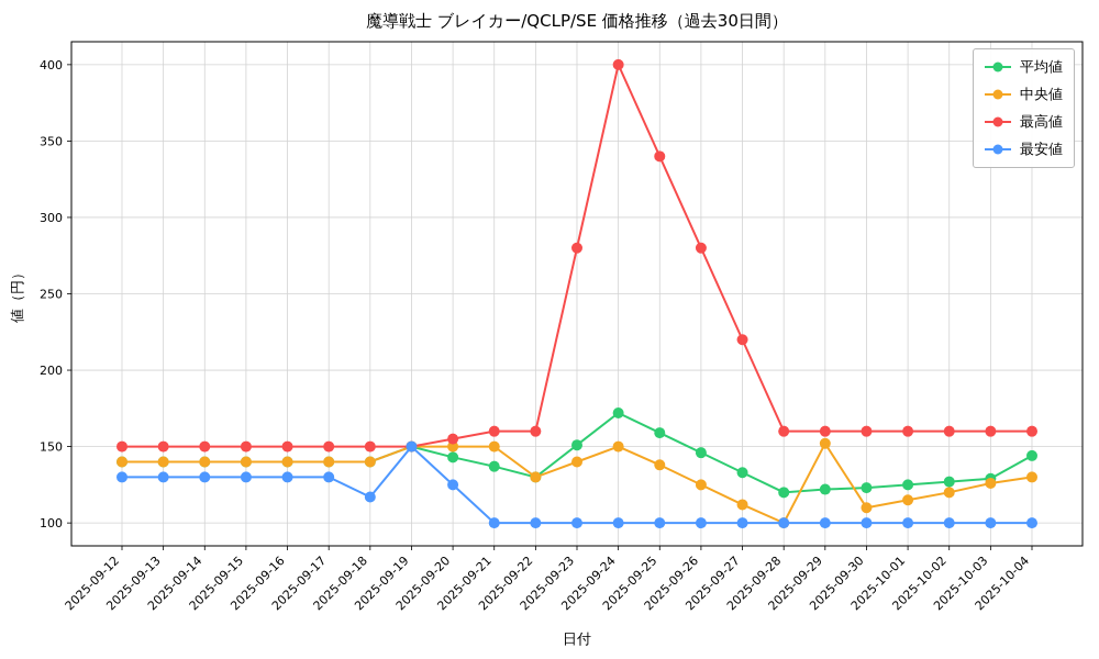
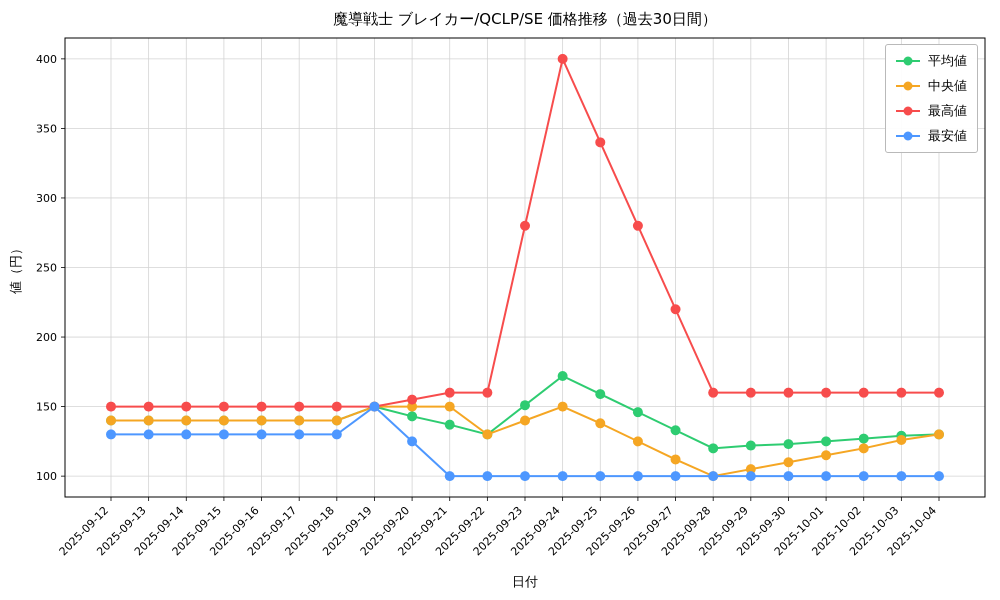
最安値/2025-09-18: 117 -> 130
中央値/2025-09-29: 152 -> 105
平均値/2025-10-04: 144 -> 130
